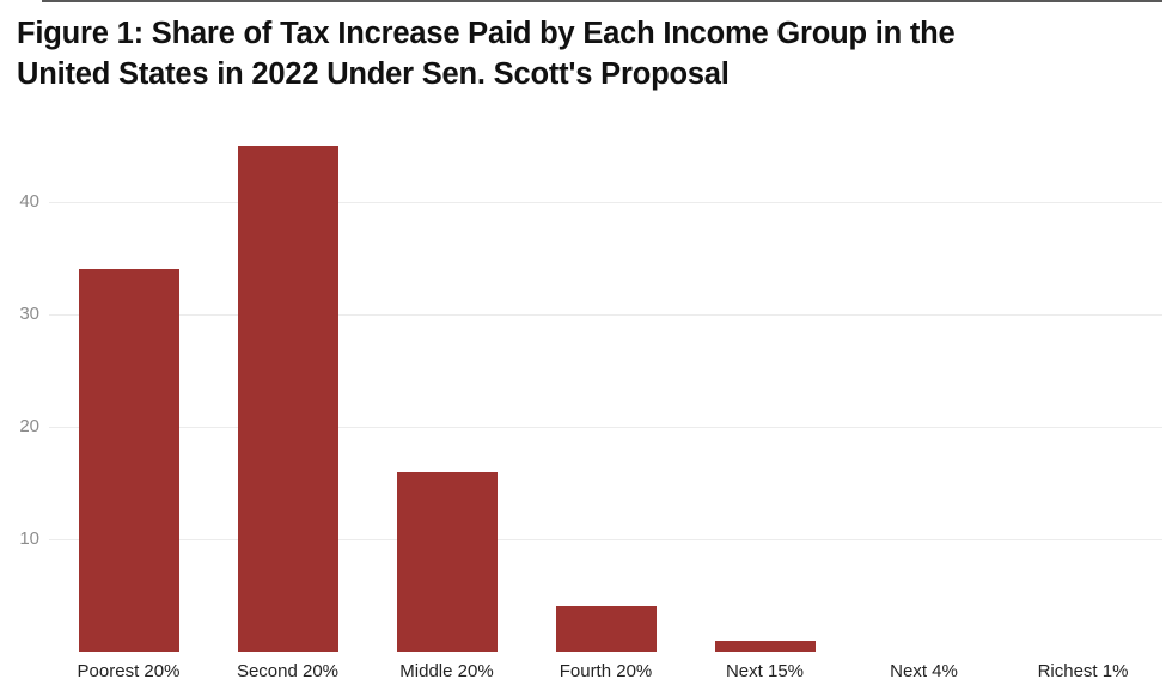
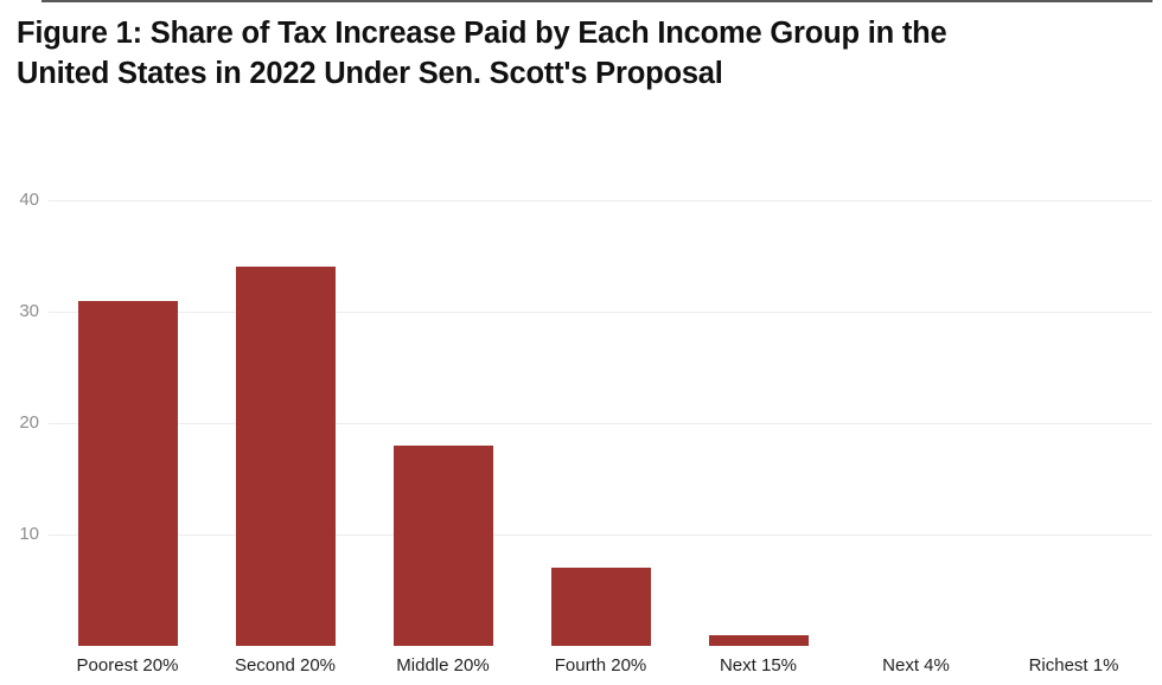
Poorest 20%: 34 -> 31
Second 20%: 45 -> 34
Middle 20%: 16 -> 18
Fourth 20%: 4 -> 7
